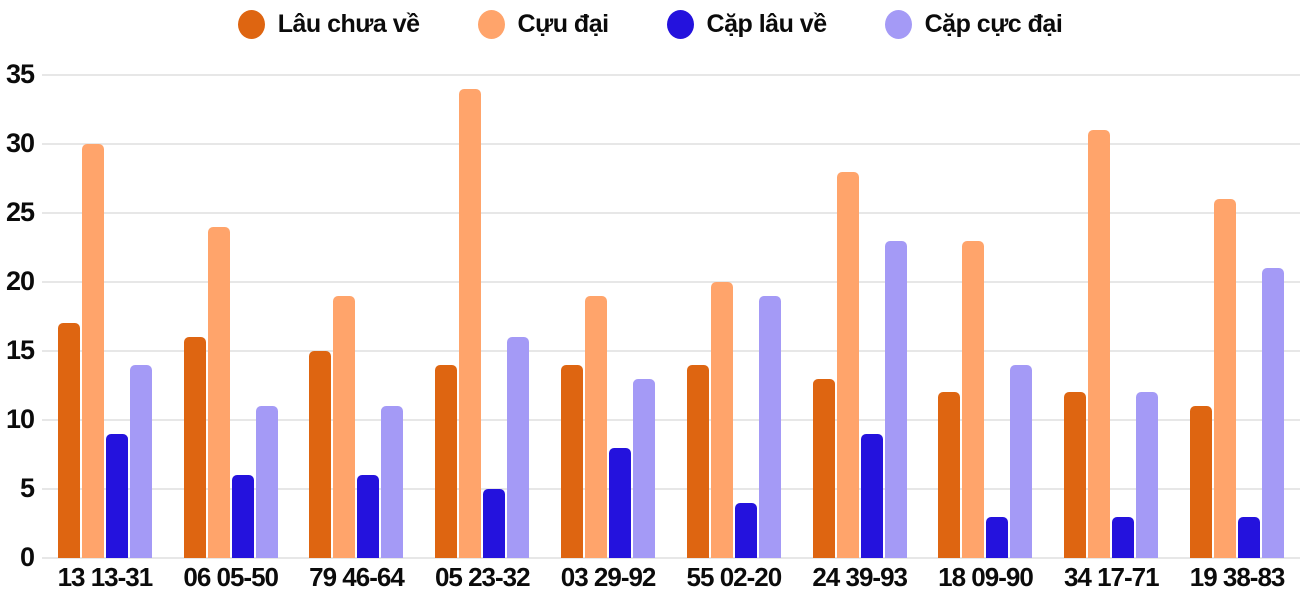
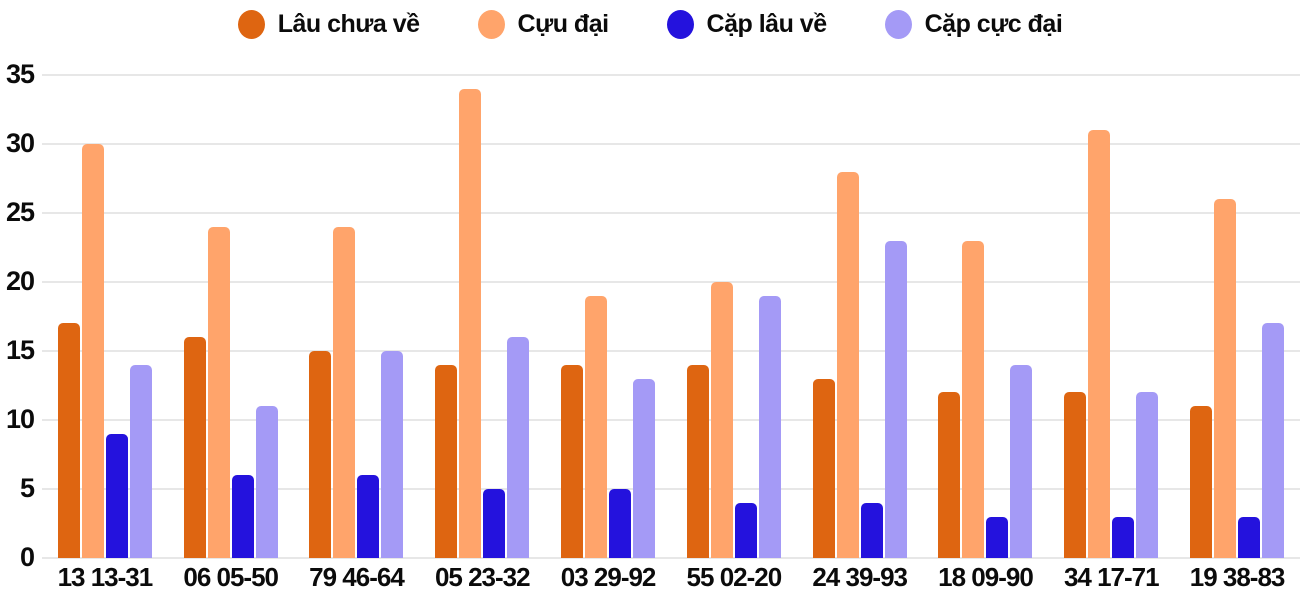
Cựu đại/79 46-64: 19 -> 24
Cặp cực đại/79 46-64: 11 -> 15
Cặp lâu về/03 29-92: 8 -> 5
Cặp lâu về/24 39-93: 9 -> 4
Cặp cực đại/19 38-83: 21 -> 17
